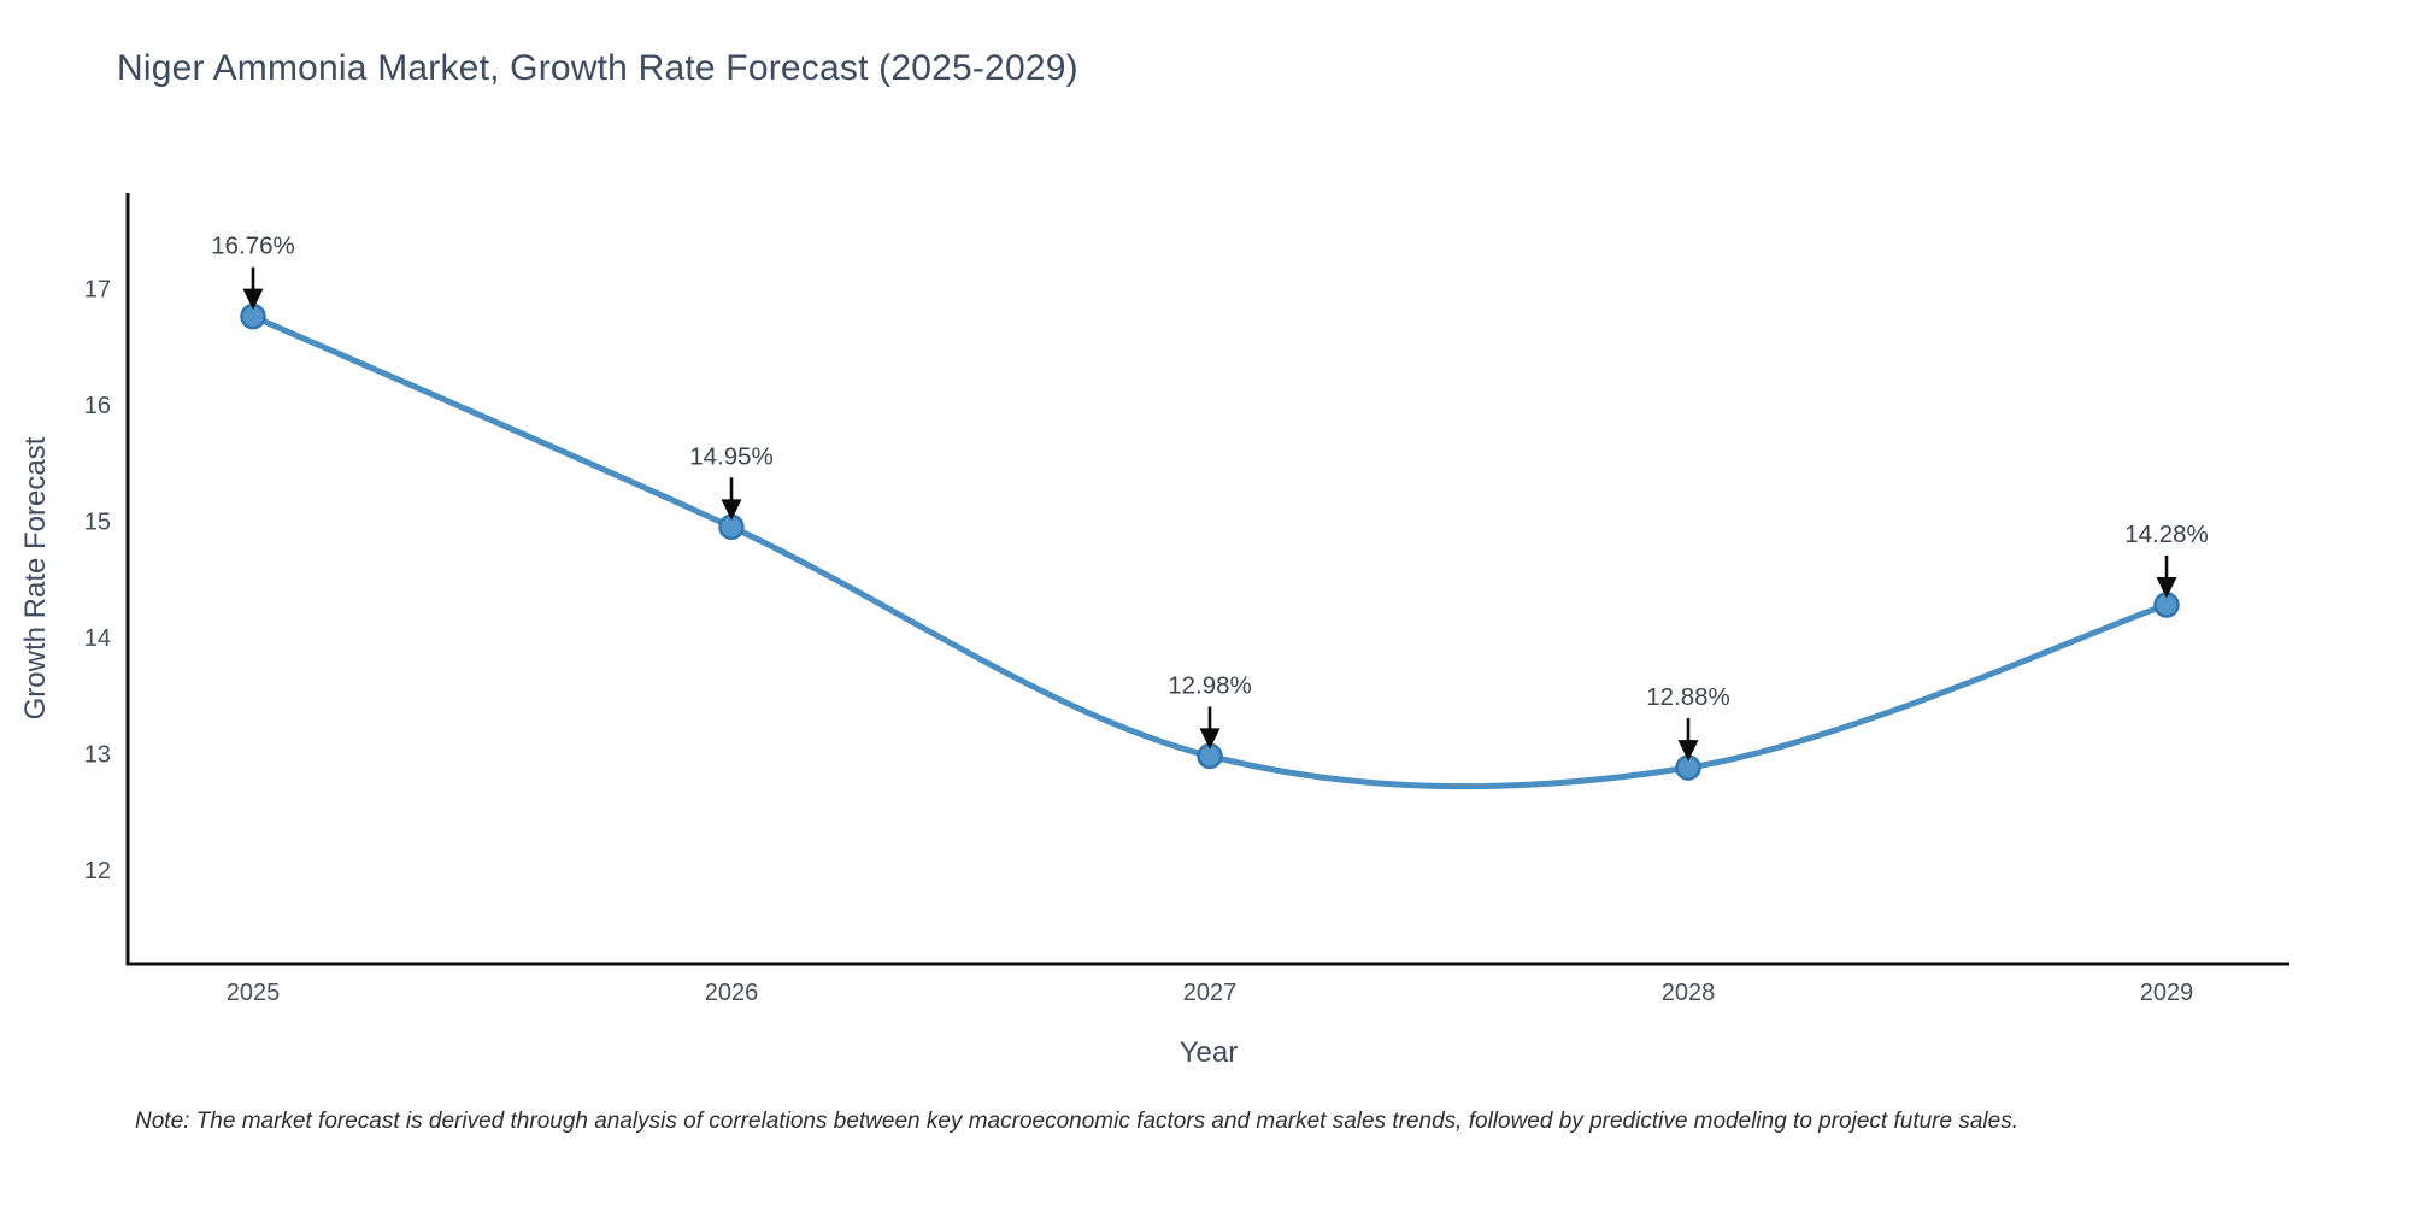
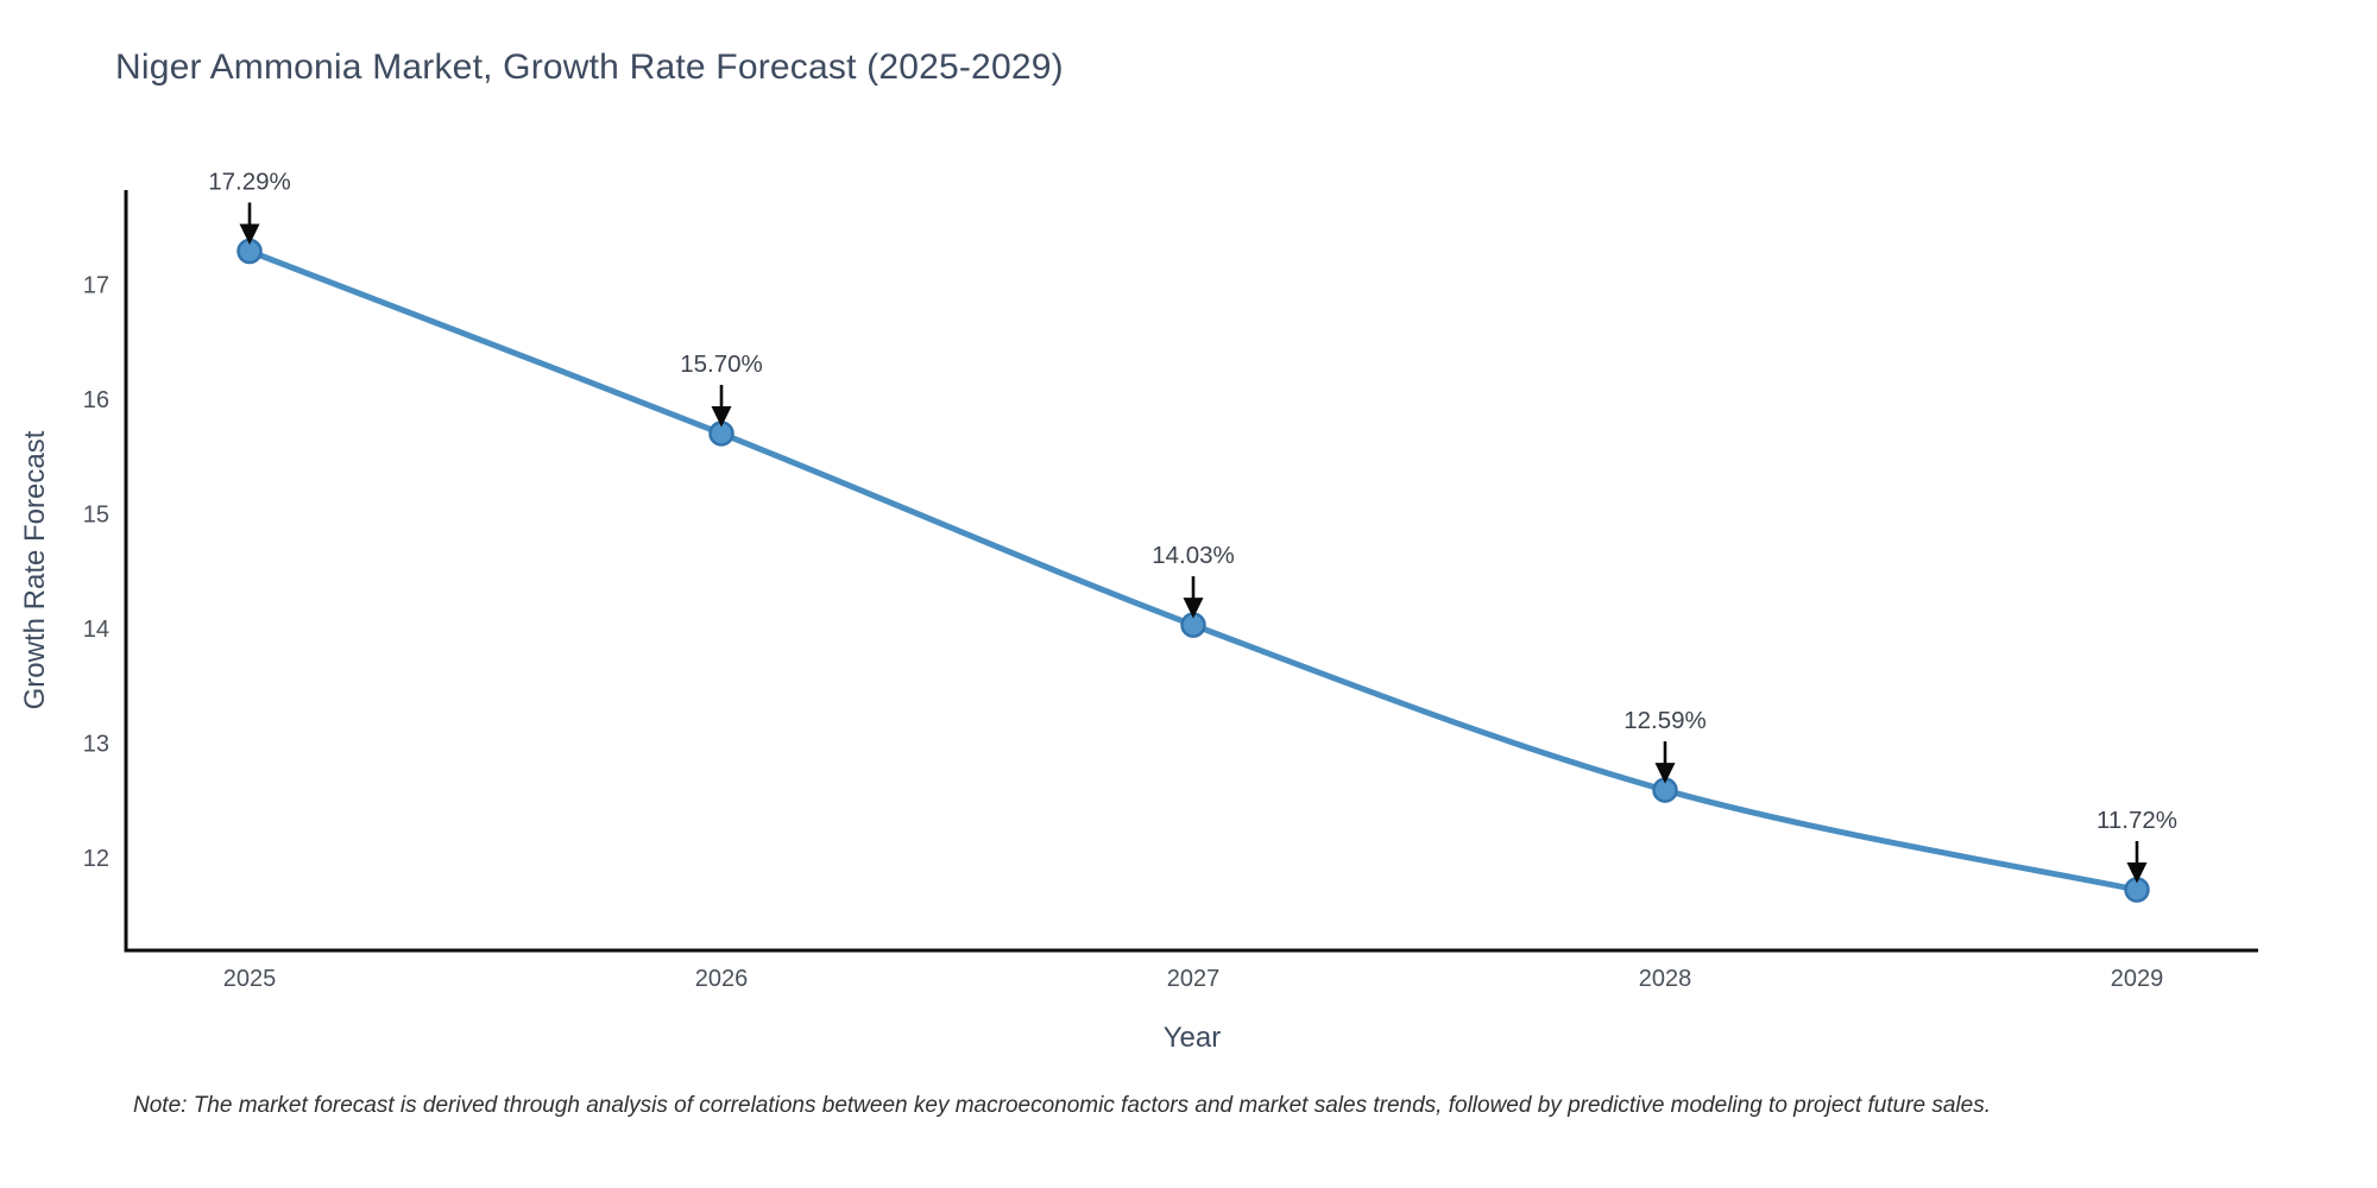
2025: 16.76% -> 17.29%
2026: 14.95% -> 15.70%
2027: 12.98% -> 14.03%
2028: 12.88% -> 12.59%
2029: 14.28% -> 11.72%
